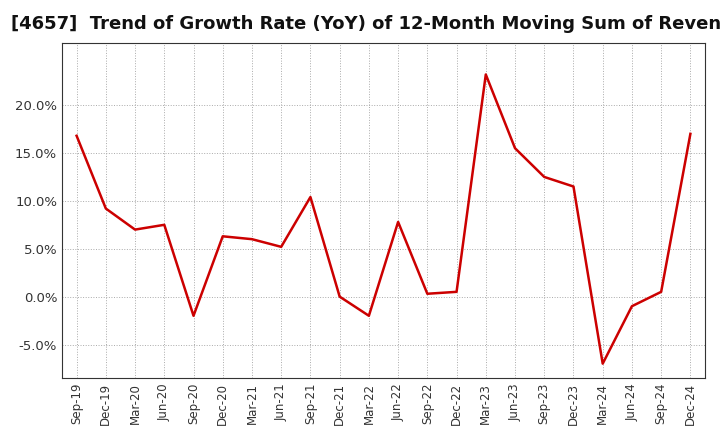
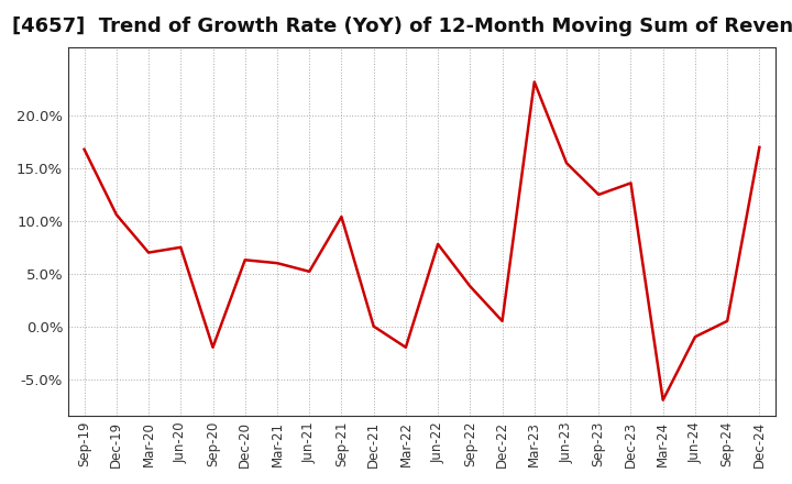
Dec-19: 9.2% -> 10.6%
Sep-22: 0.3% -> 3.8%
Dec-23: 11.5% -> 13.6%
